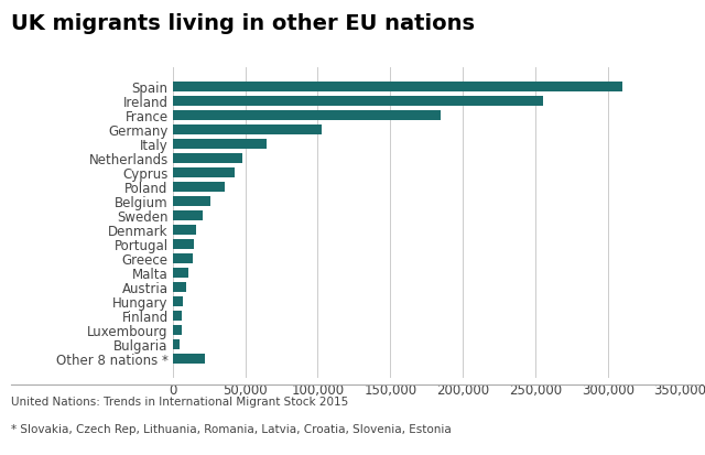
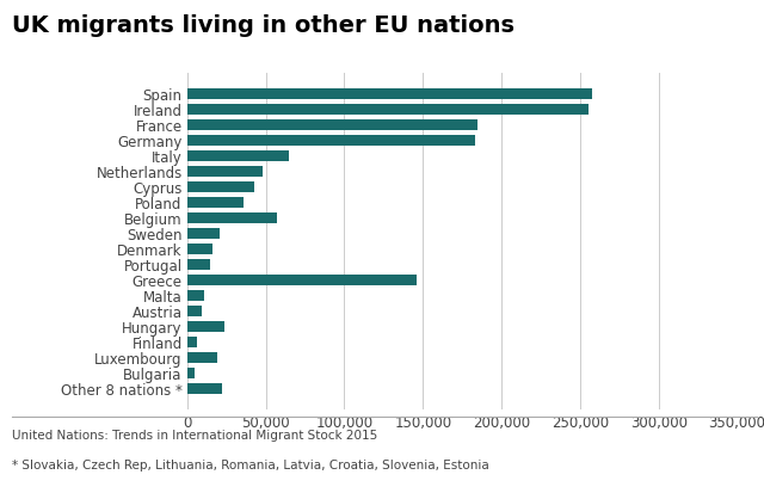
Spain: 310,000 -> 258,000
Germany: 103,000 -> 183,000
Belgium: 26,000 -> 57,000
Greece: 14,000 -> 146,000
Hungary: 7,000 -> 24,000
Luxembourg: 6,000 -> 19,000
